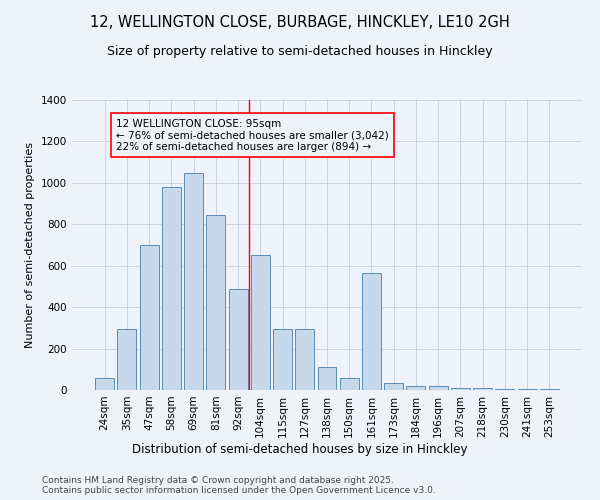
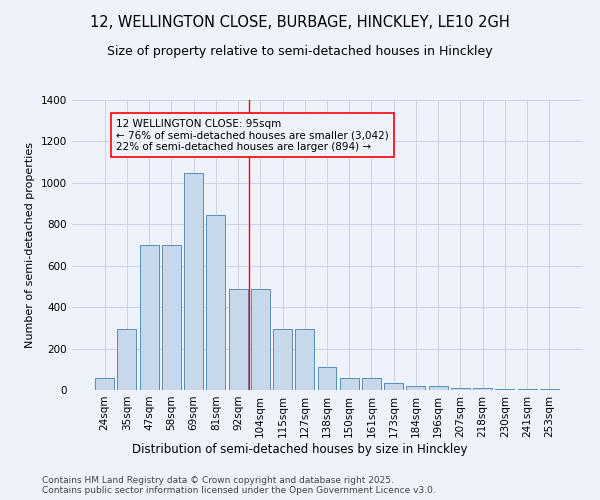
58sqm: 980 -> 700
104sqm: 650 -> 490
161sqm: 565 -> 60
